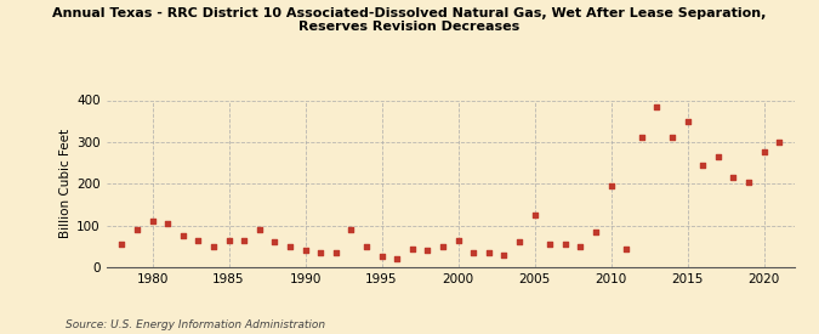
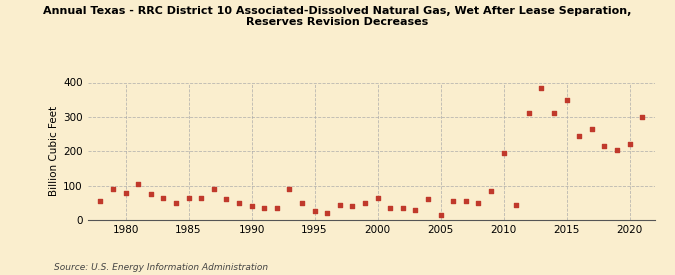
1980: 110 -> 80
2005: 125 -> 15
2020: 275 -> 220
